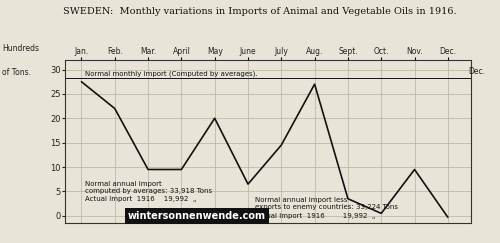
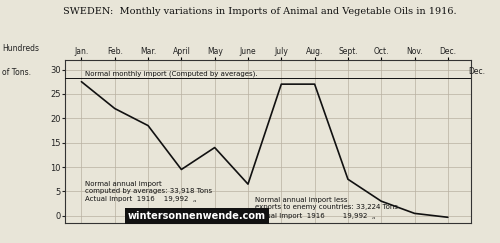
Mar.: 9.5 -> 18.5
May: 20.0 -> 14.0
July: 14.5 -> 27.0
Sept.: 3.5 -> 7.5
Oct.: 0.5 -> 3.0
Nov.: 9.5 -> 0.5
